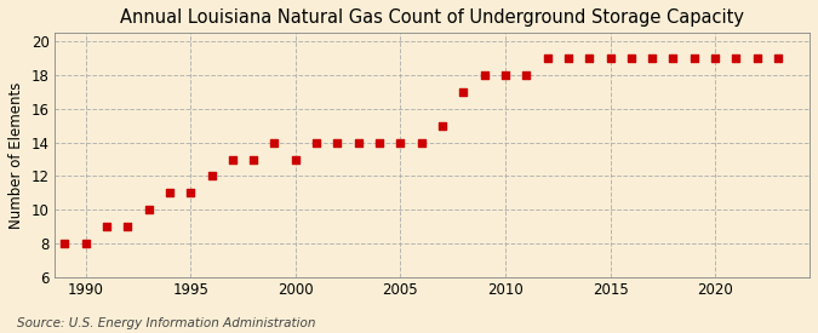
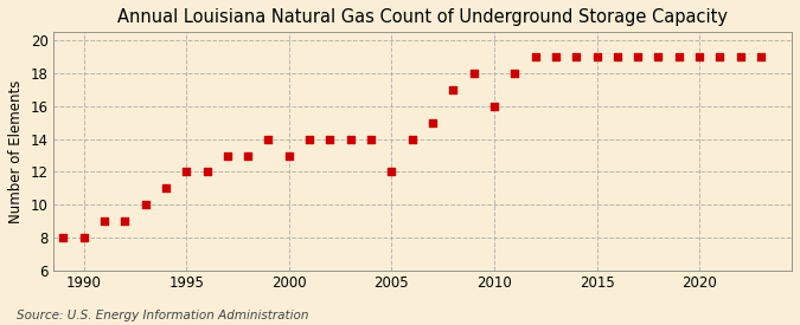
1995: 11 -> 12
2005: 14 -> 12
2010: 18 -> 16
